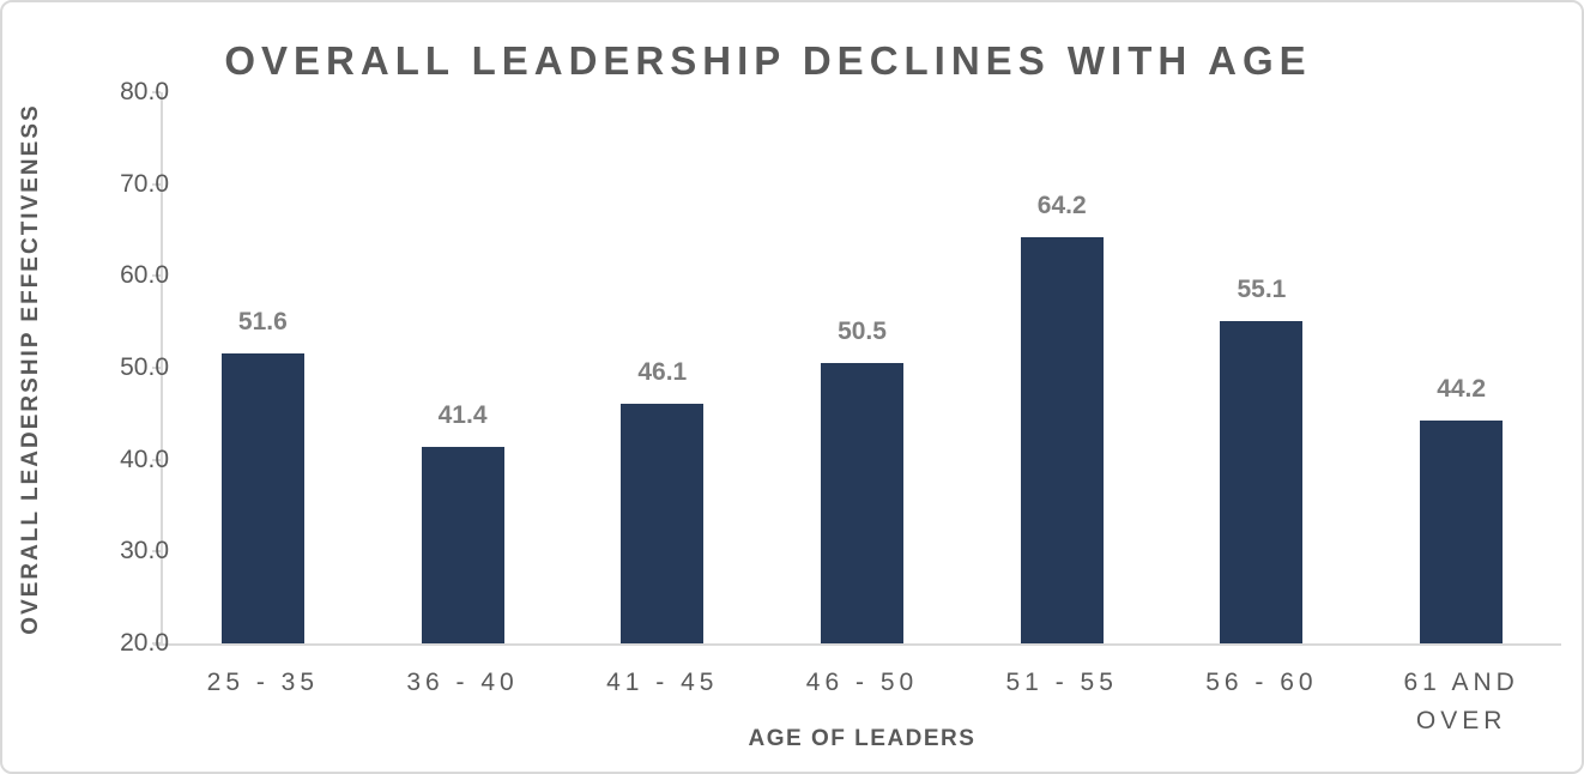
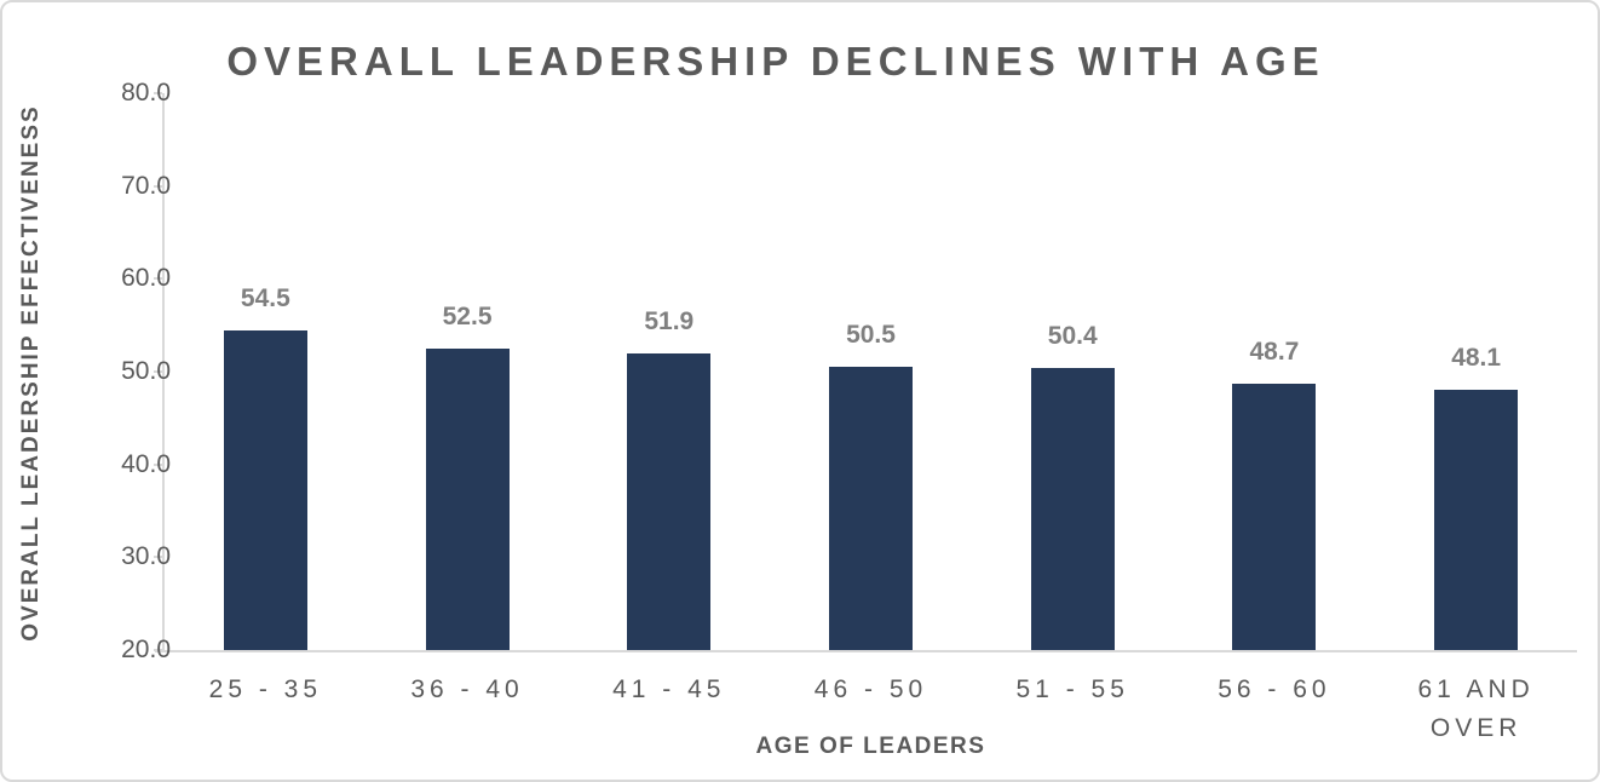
25 - 35: 51.6 -> 54.5
36 - 40: 41.4 -> 52.5
41 - 45: 46.1 -> 51.9
51 - 55: 64.2 -> 50.4
56 - 60: 55.1 -> 48.7
61 AND OVER: 44.2 -> 48.1
